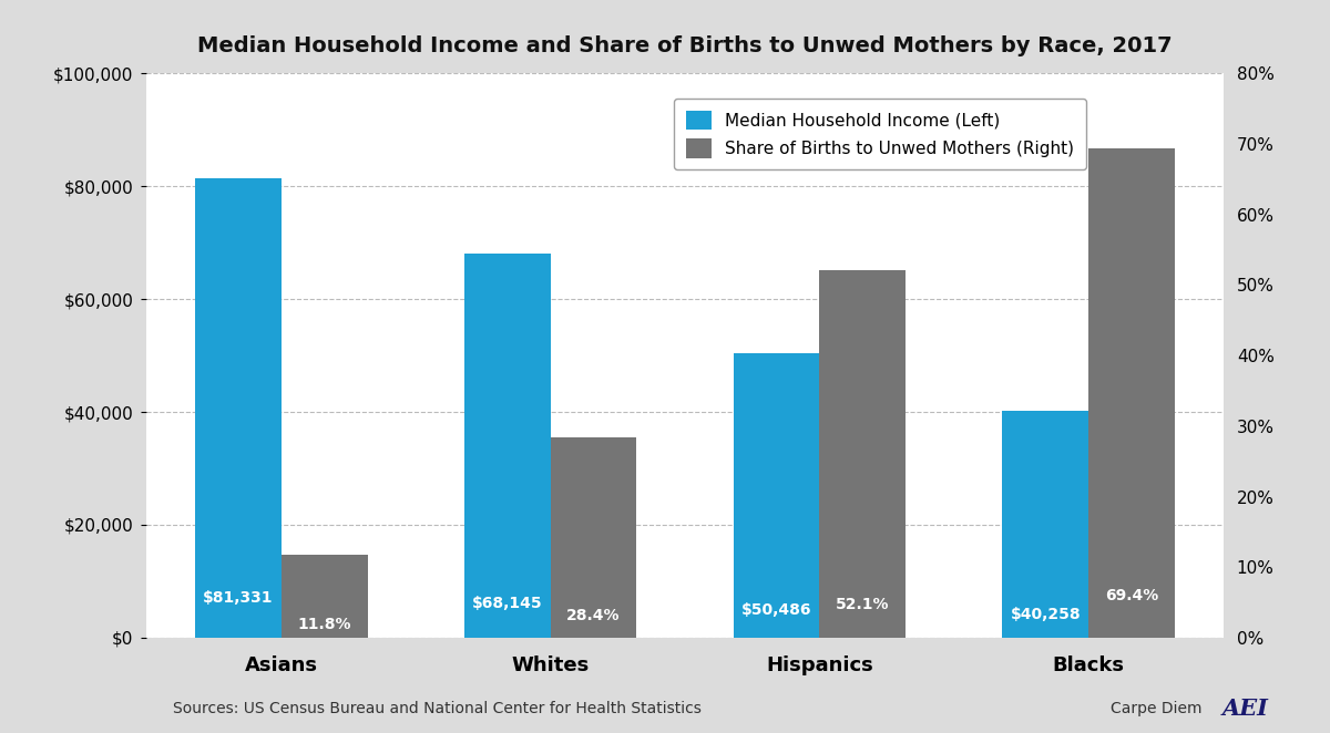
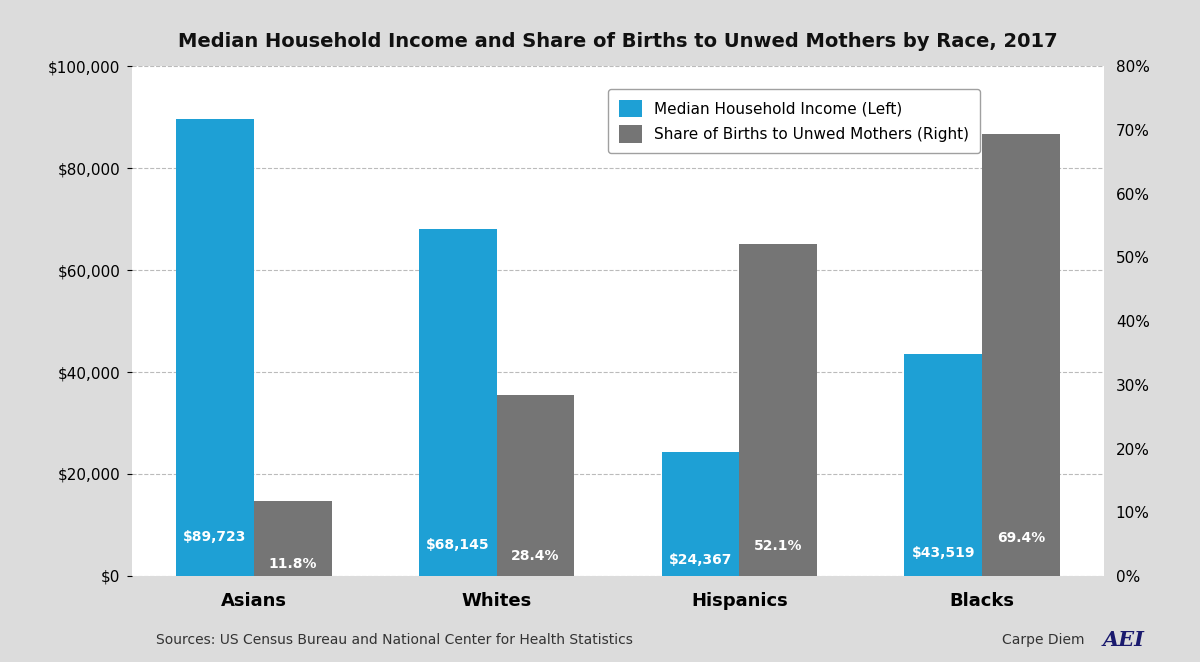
Median Household Income (Left)/Asians: $81,331 -> $89,723
Median Household Income (Left)/Hispanics: $50,486 -> $24,367
Median Household Income (Left)/Blacks: $40,258 -> $43,519
